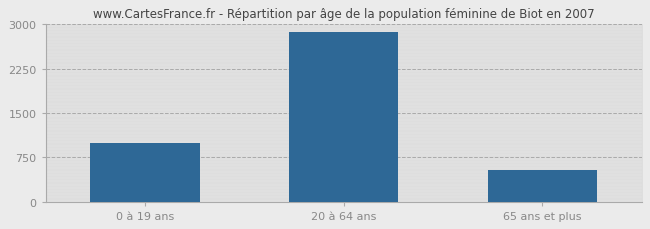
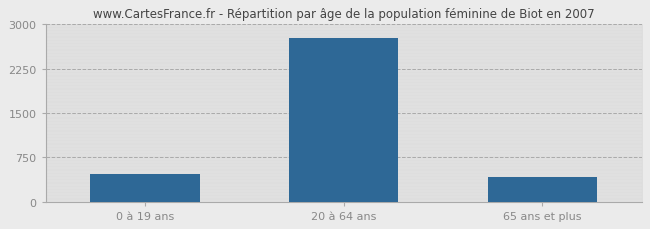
0 à 19 ans: 1000 -> 460
20 à 64 ans: 2870 -> 2760
65 ans et plus: 530 -> 420
